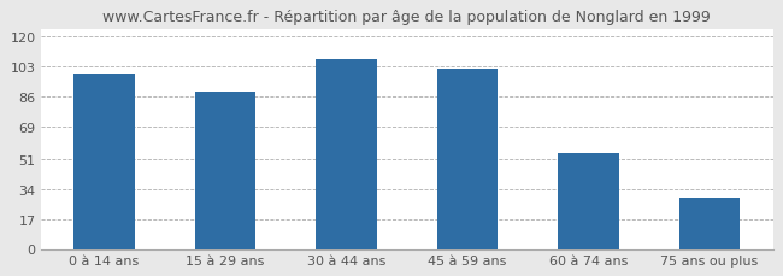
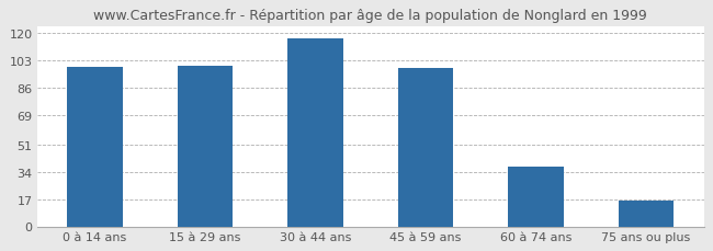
15 à 29 ans: 89 -> 100
30 à 44 ans: 107 -> 117
45 à 59 ans: 102 -> 98
60 à 74 ans: 54 -> 37
75 ans ou plus: 29 -> 16
